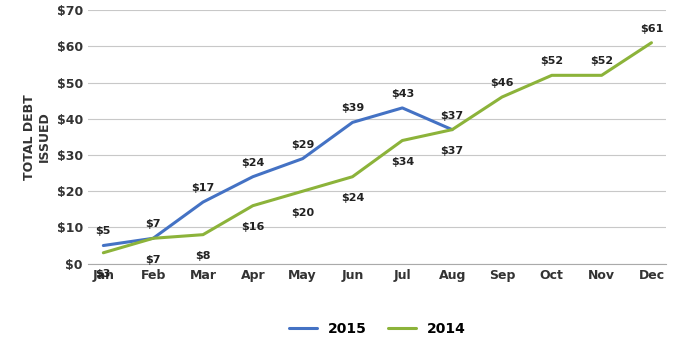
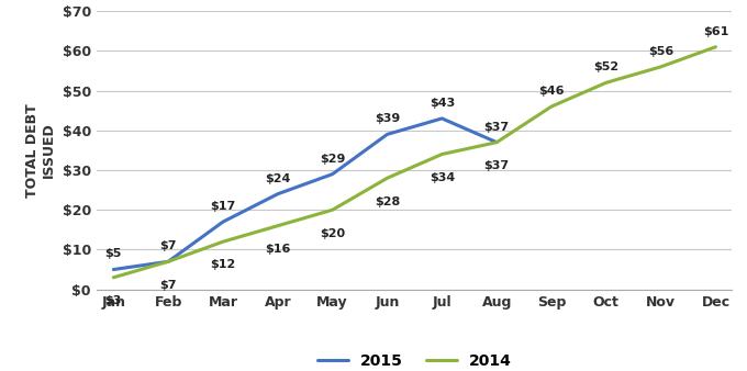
2014/Mar: $8 -> $12
2014/Jun: $24 -> $28
2014/Nov: $52 -> $56
